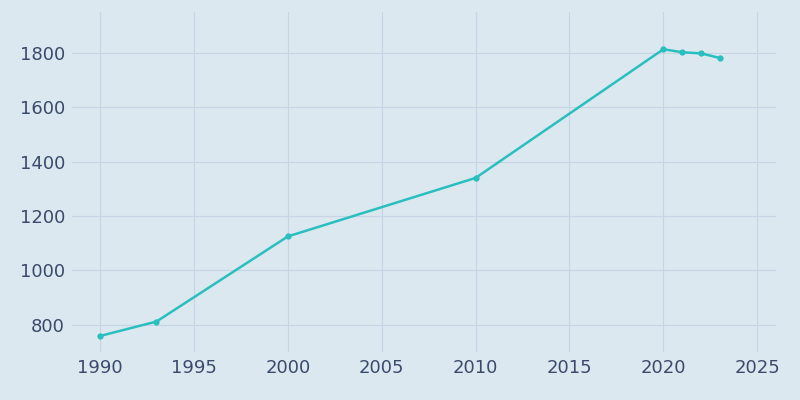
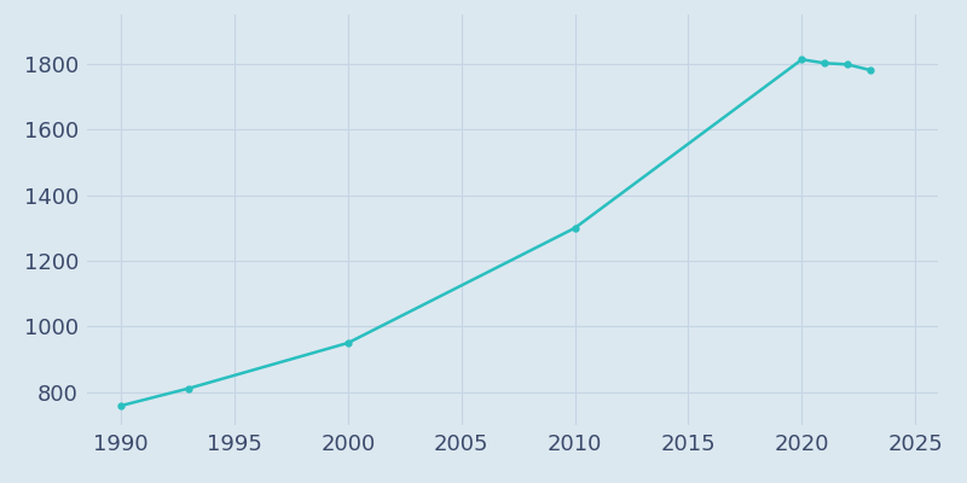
2000: 1125 -> 950
2010: 1340 -> 1300
